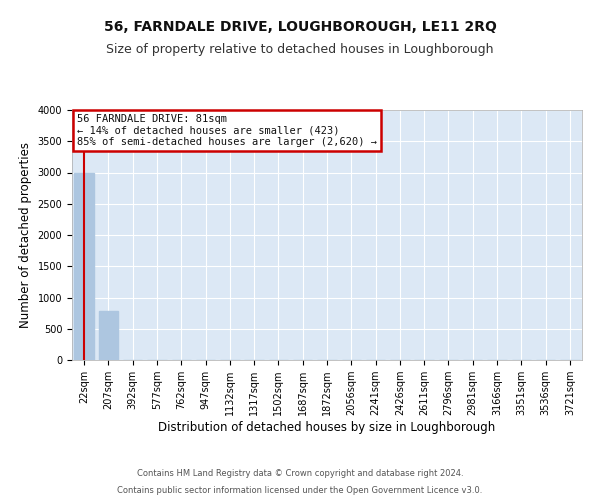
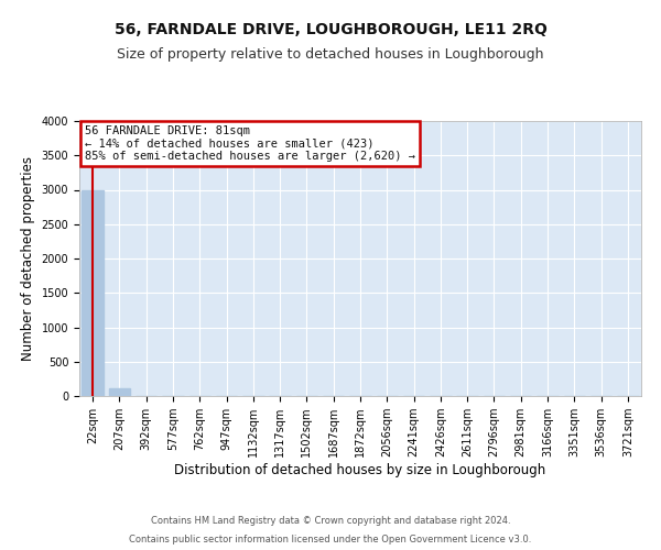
207sqm: 780 -> 110
